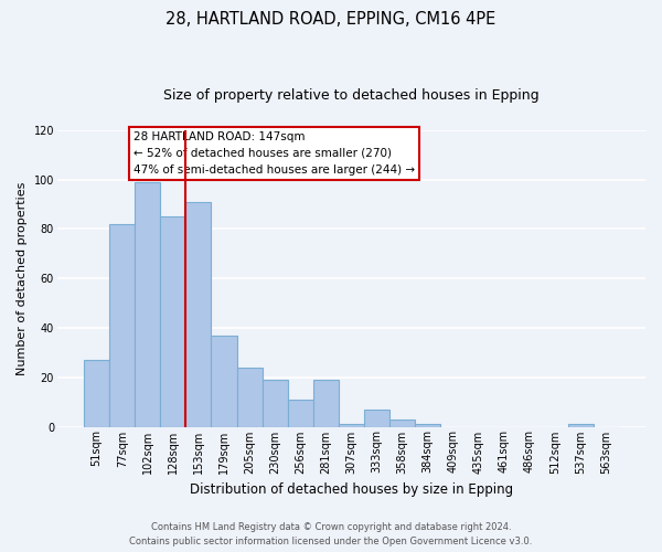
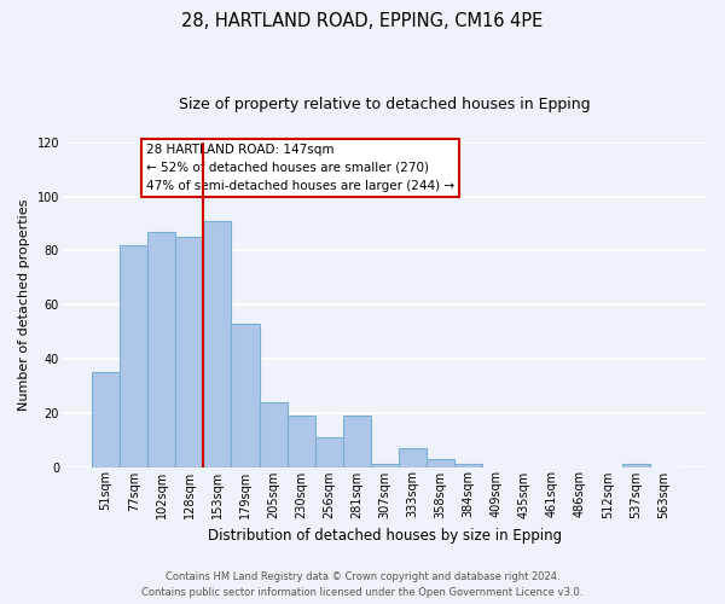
51sqm: 27 -> 35
102sqm: 99 -> 87
179sqm: 37 -> 53
